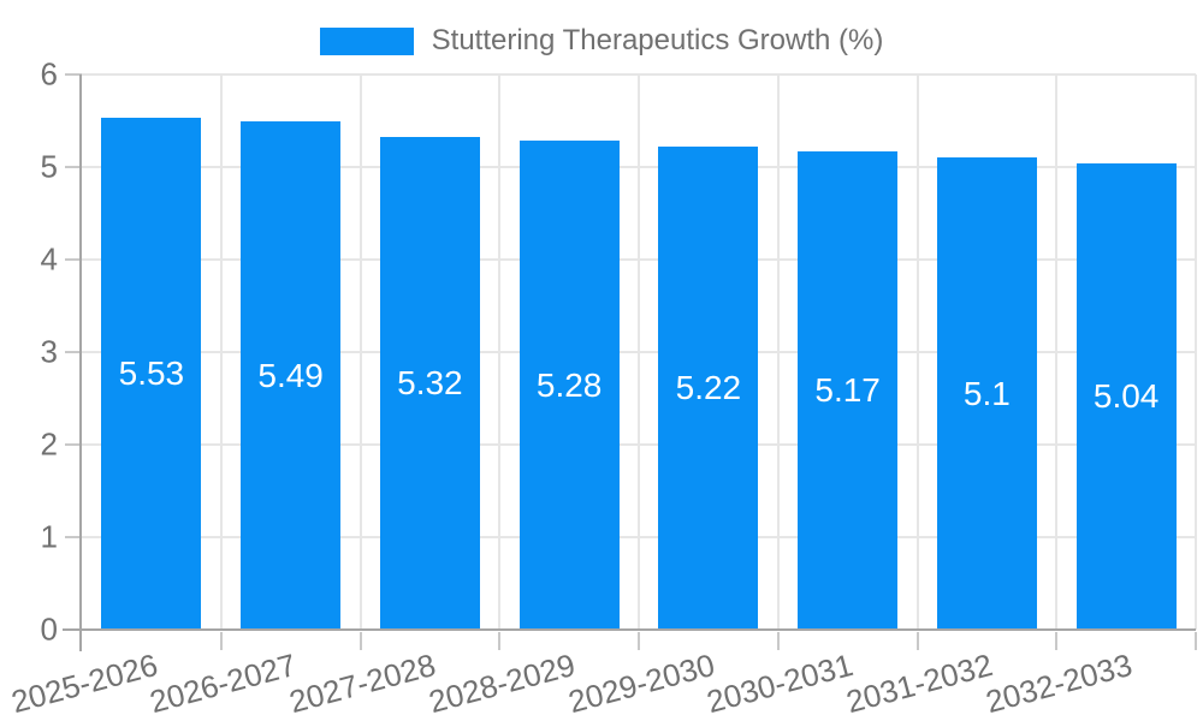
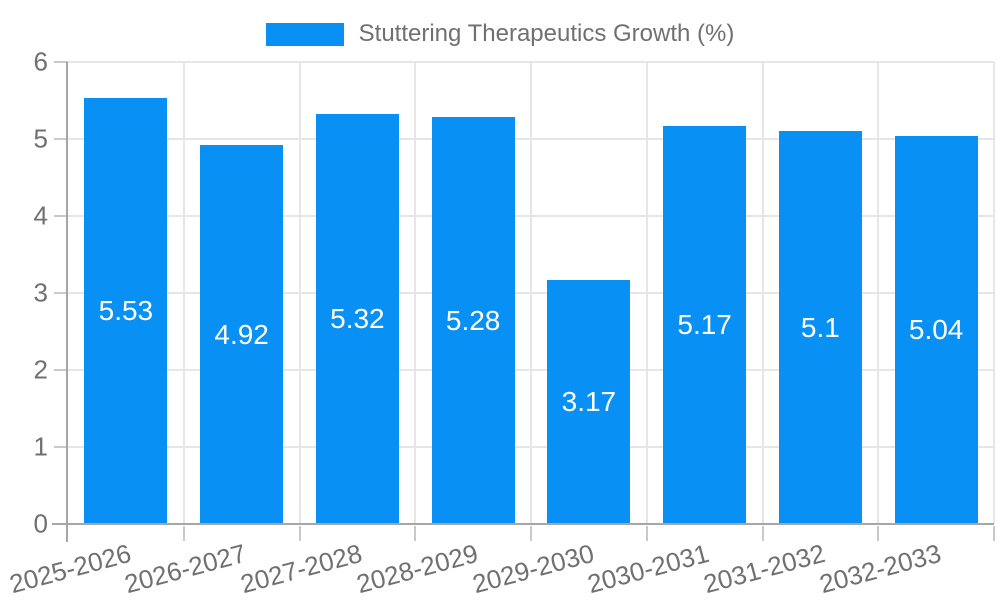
2026-2027: 5.49 -> 4.92
2029-2030: 5.22 -> 3.17
